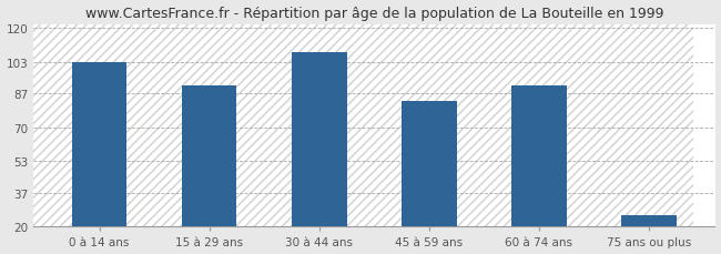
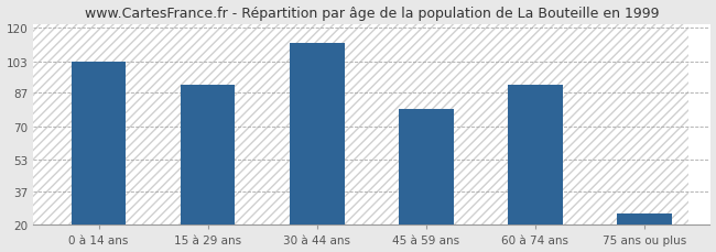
30 à 44 ans: 108 -> 112
45 à 59 ans: 83 -> 79
